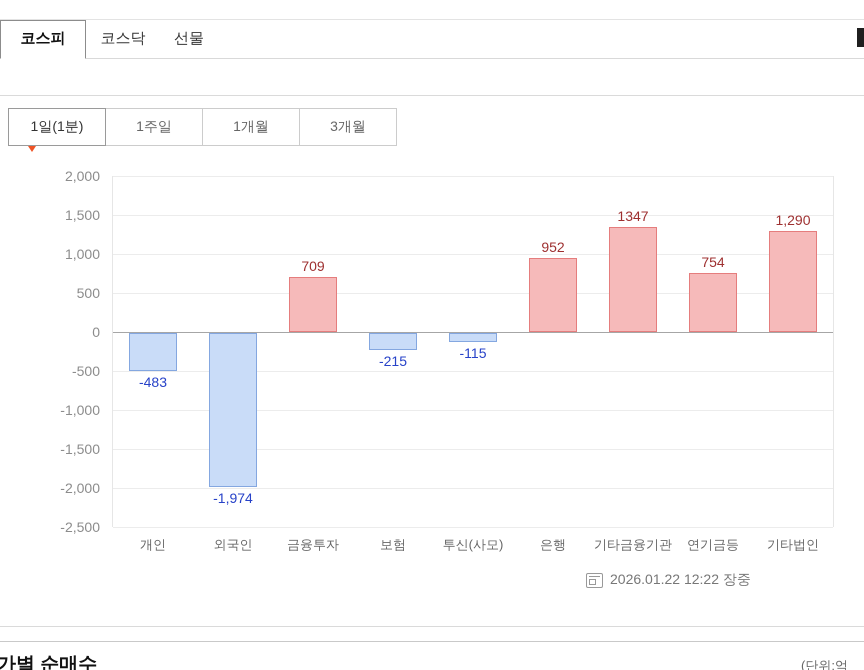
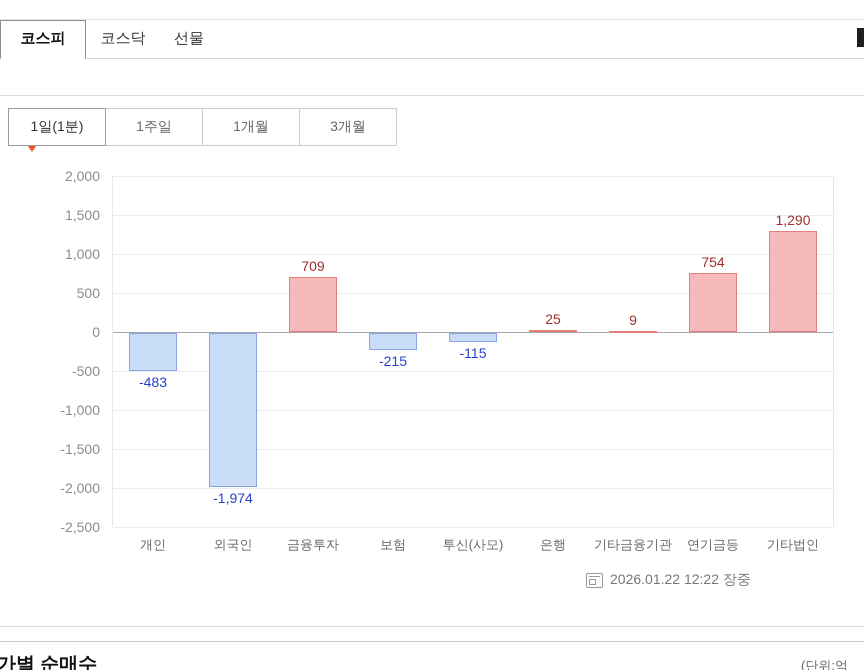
은행: 952 -> 25
기타금융기관: 1347 -> 9
